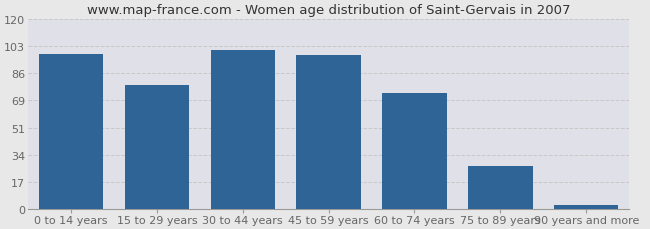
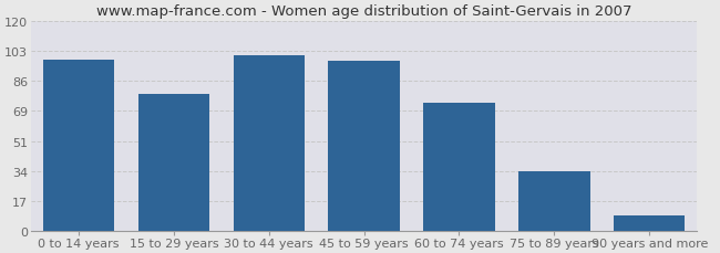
75 to 89 years: 27 -> 34
90 years and more: 3 -> 9
